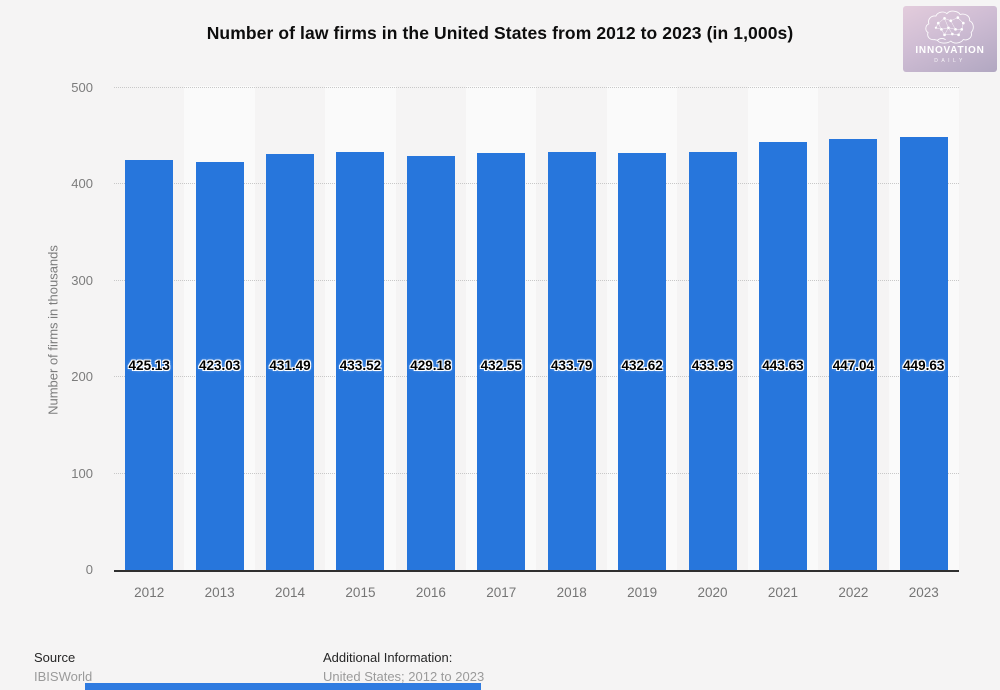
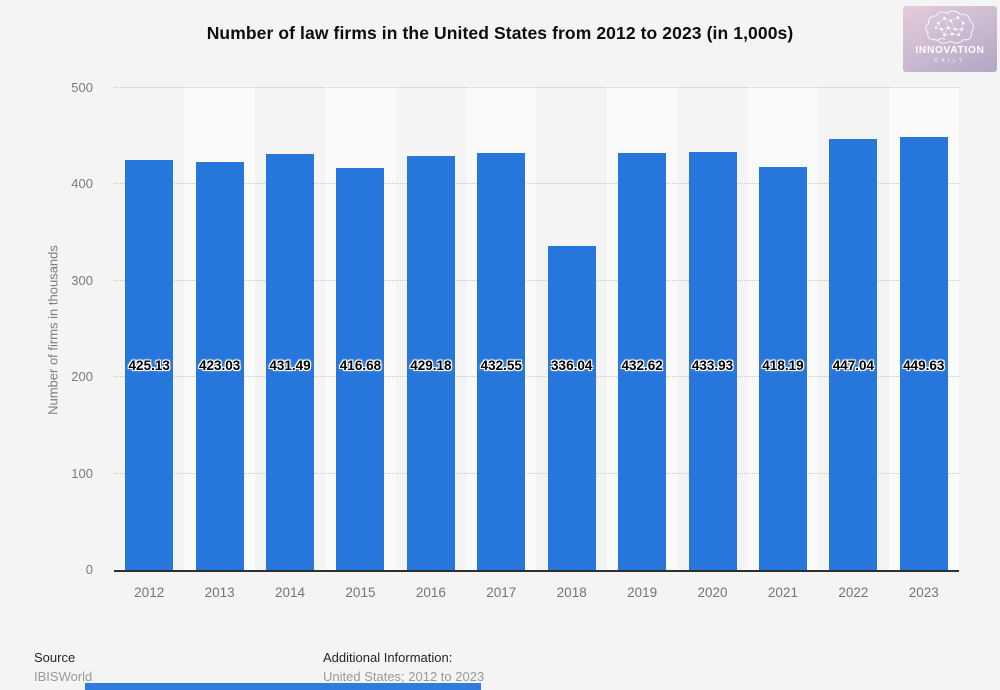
2015: 433.52 -> 416.68
2018: 433.79 -> 336.04
2021: 443.63 -> 418.19
